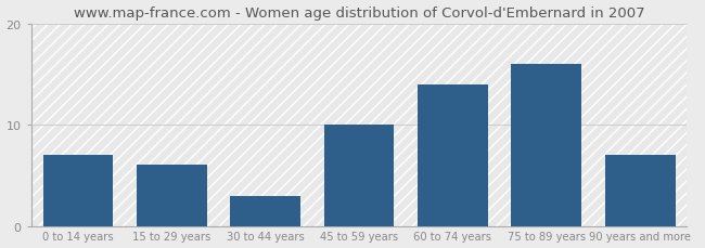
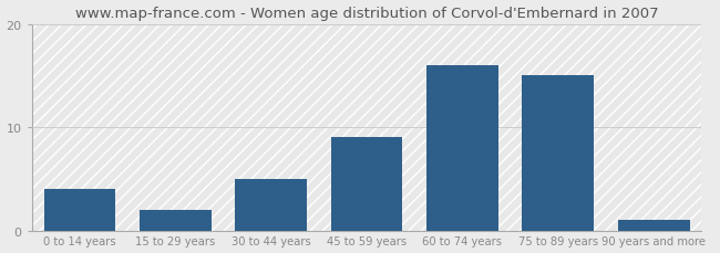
0 to 14 years: 7 -> 4
15 to 29 years: 6 -> 2
30 to 44 years: 3 -> 5
45 to 59 years: 10 -> 9
60 to 74 years: 14 -> 16
75 to 89 years: 16 -> 15
90 years and more: 7 -> 1
